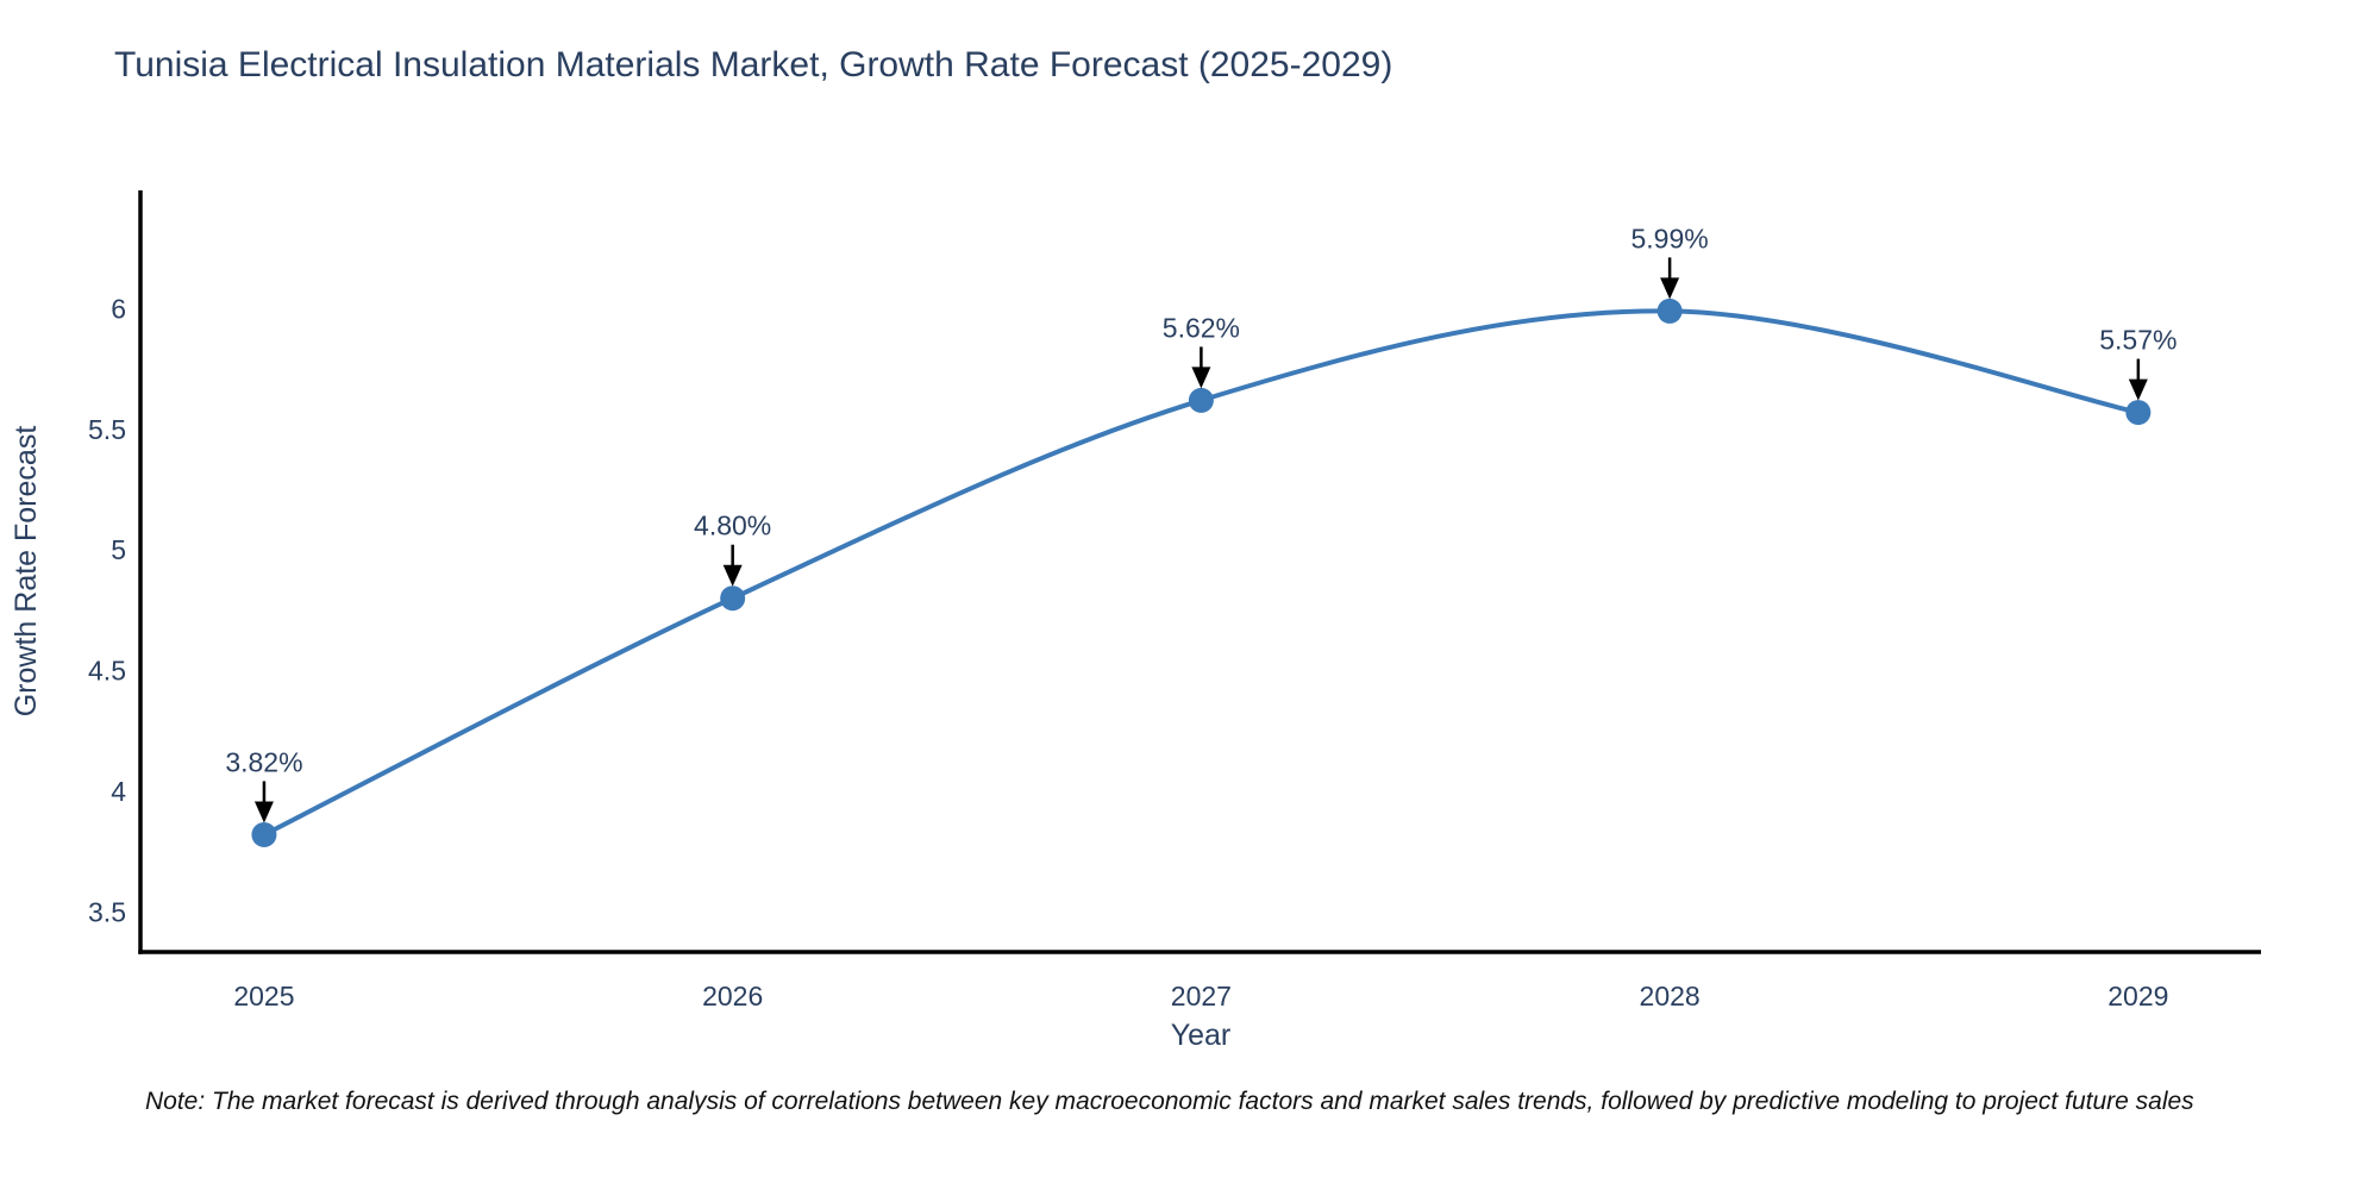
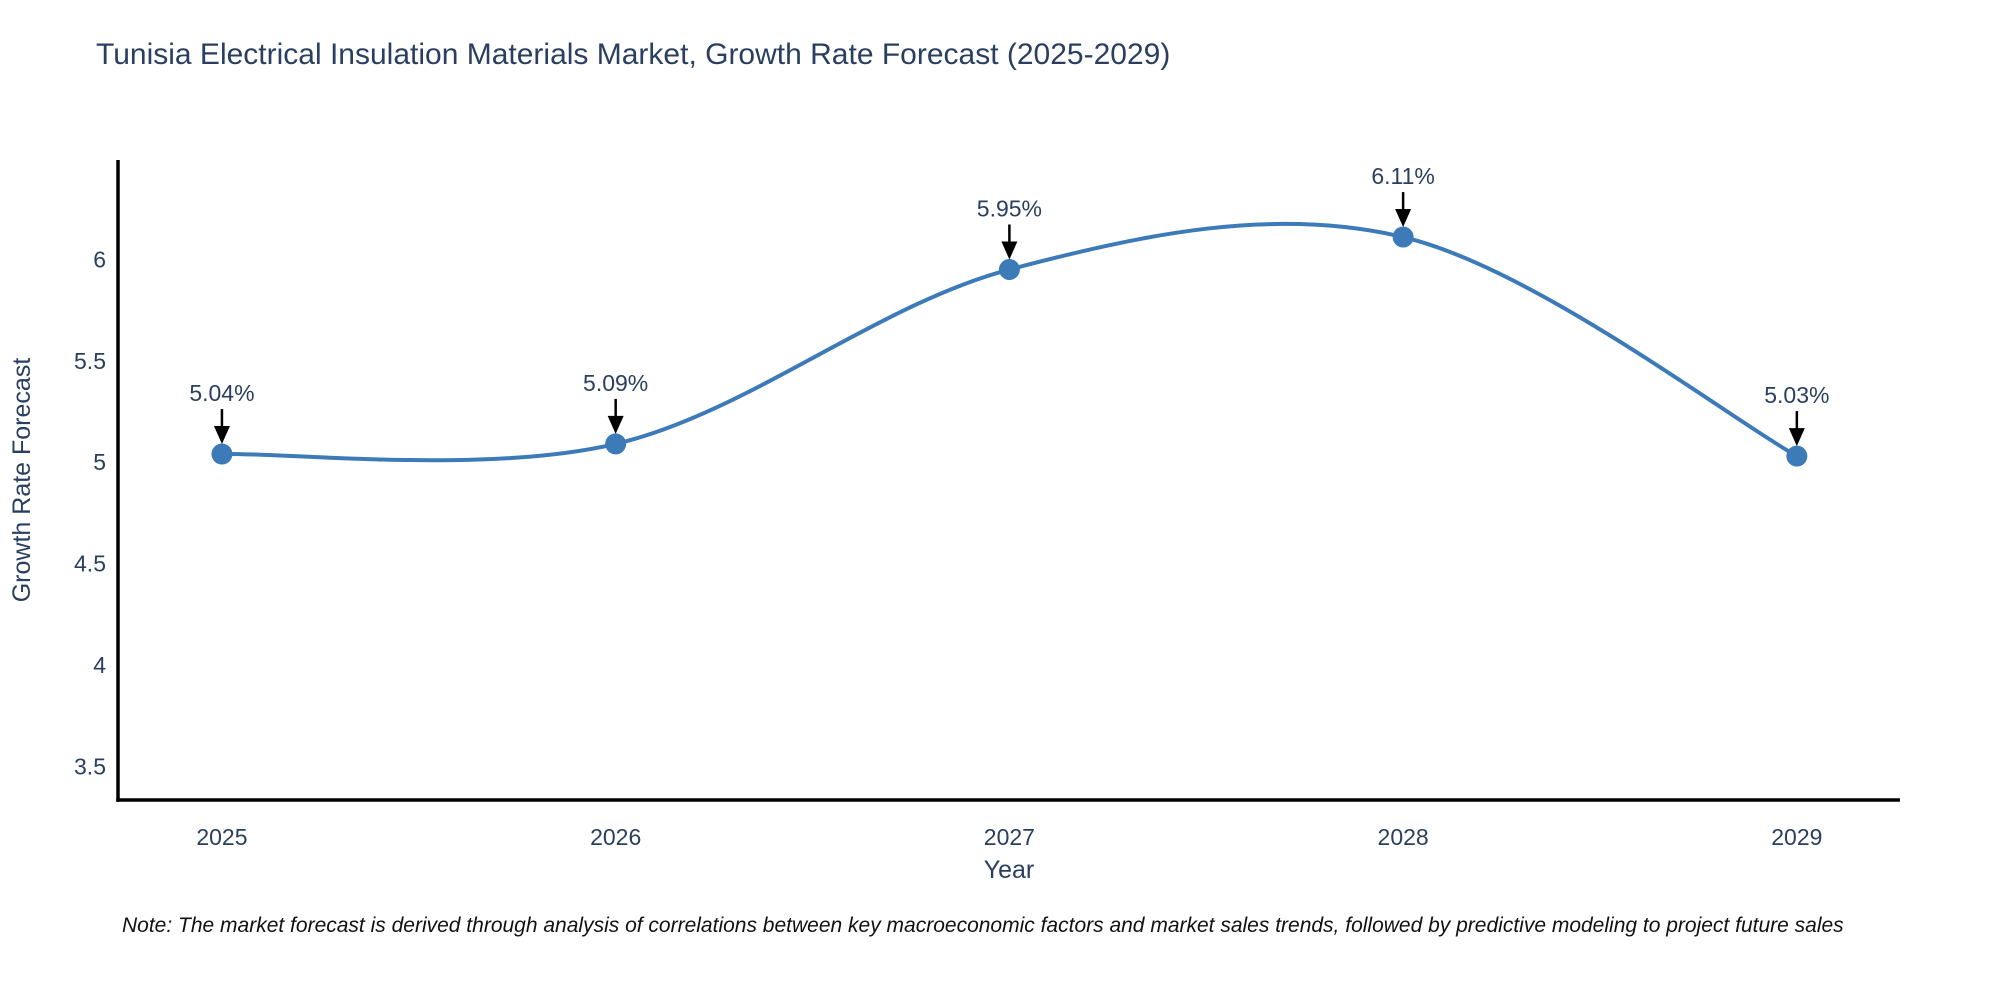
2025: 3.82% -> 5.04%
2026: 4.80% -> 5.09%
2027: 5.62% -> 5.95%
2028: 5.99% -> 6.11%
2029: 5.57% -> 5.03%
